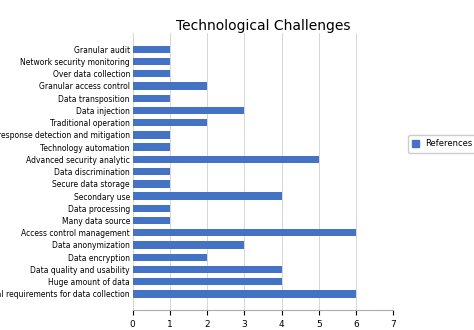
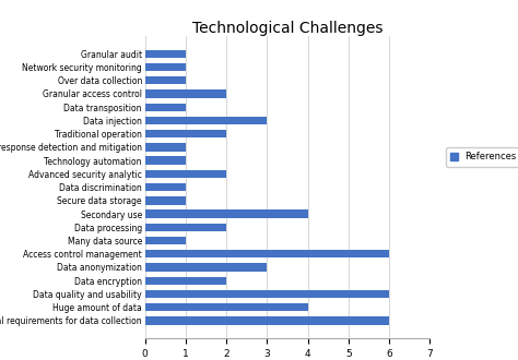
Advanced security analytic: 5 -> 2
Data processing: 1 -> 2
Data quality and usability: 4 -> 6
